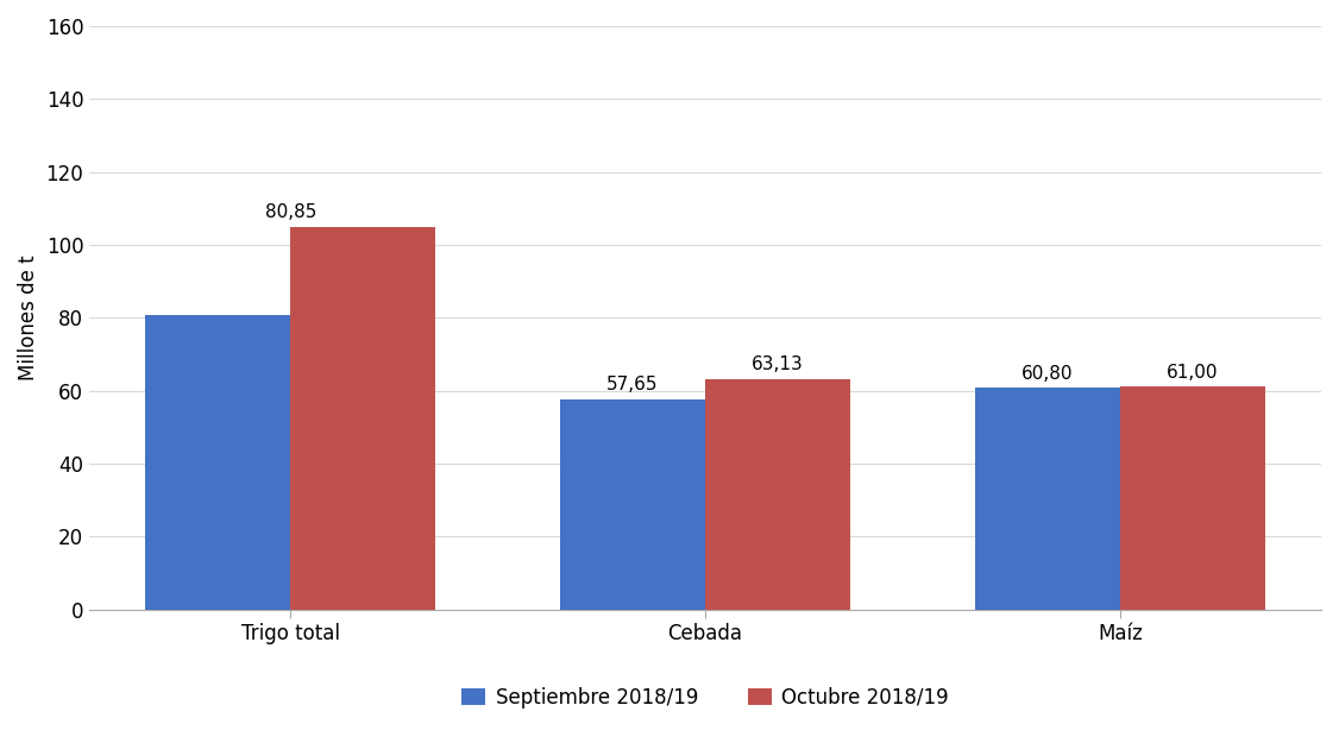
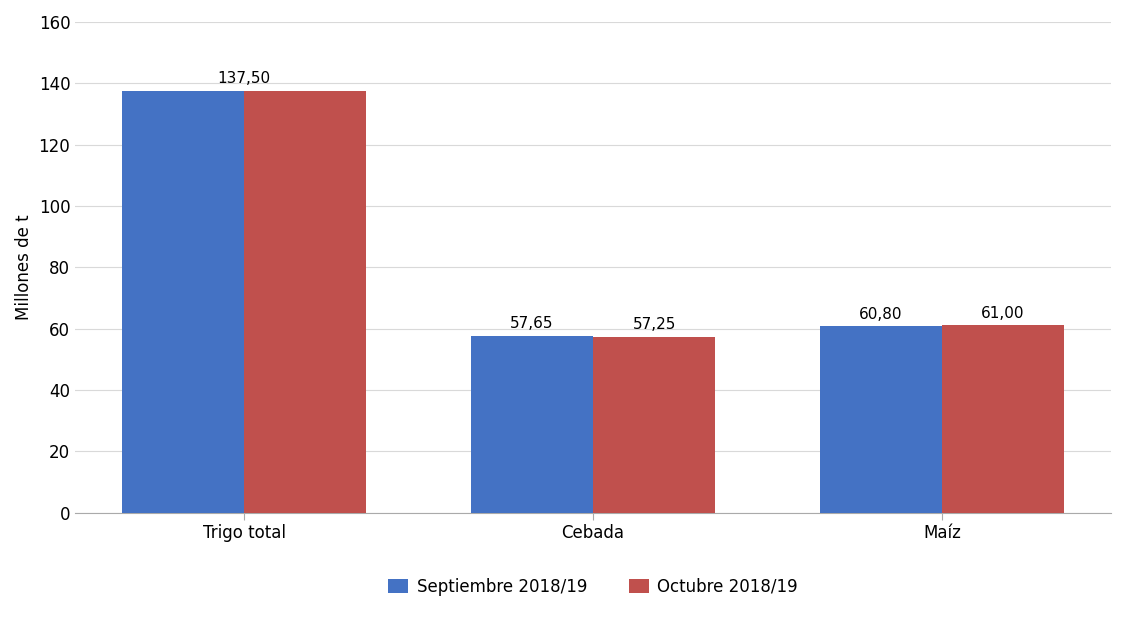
Septiembre 2018/19/Trigo total: 80,85 -> 137,50
Octubre 2018/19/Trigo total: 104.94 -> 137.50
Octubre 2018/19/Cebada: 63,13 -> 57,25
